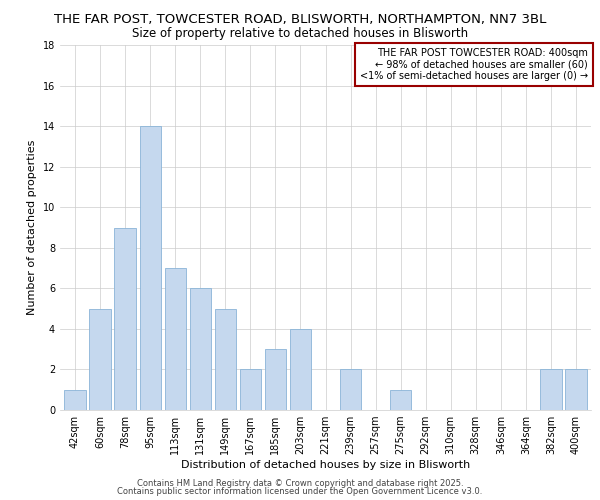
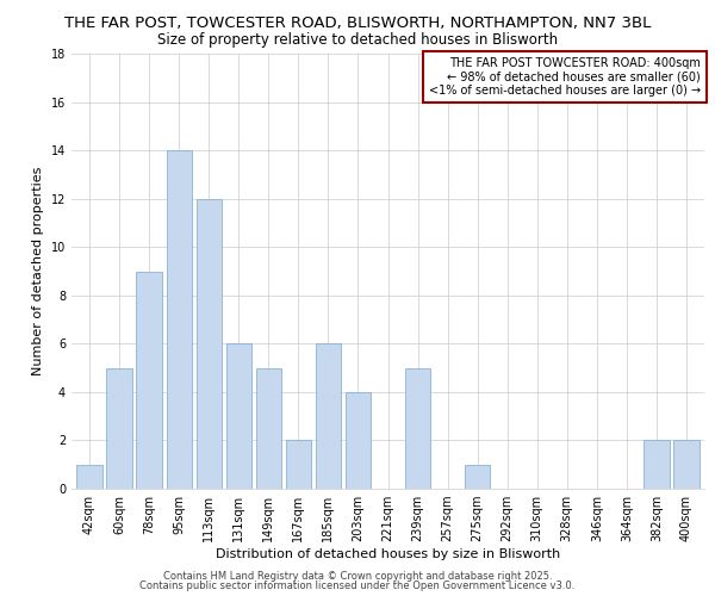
113sqm: 7 -> 12
185sqm: 3 -> 6
239sqm: 2 -> 5
